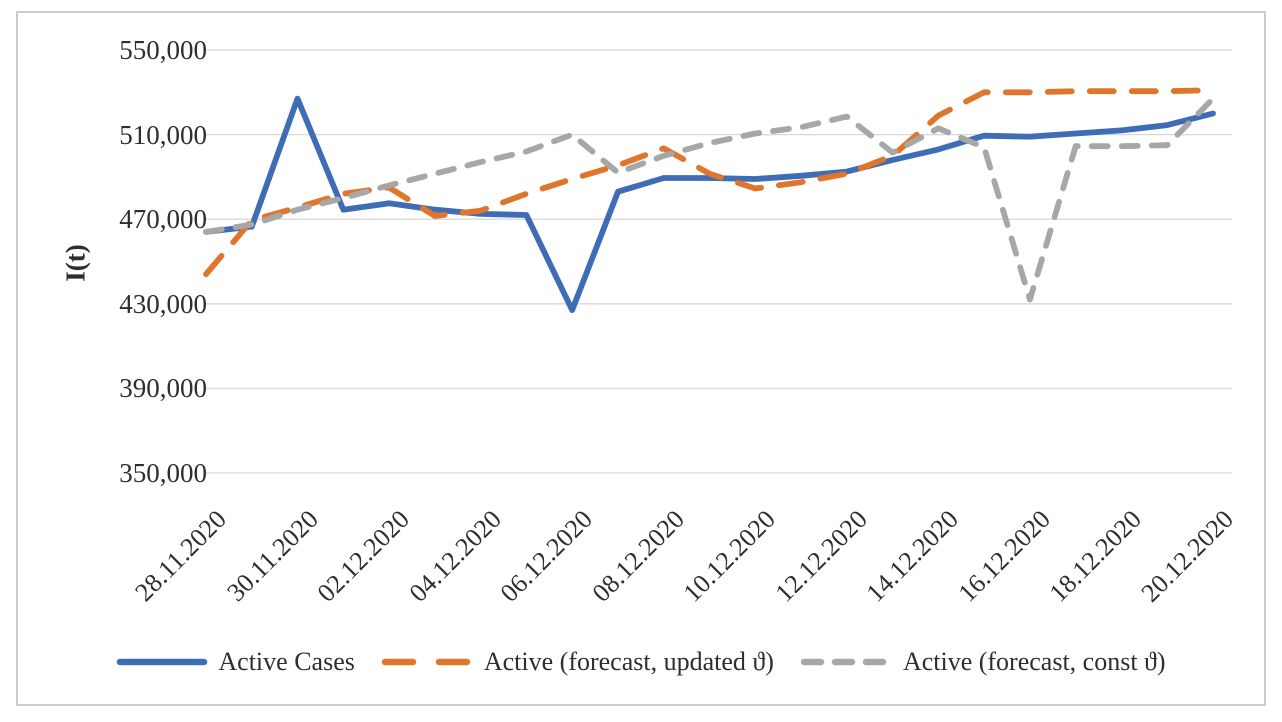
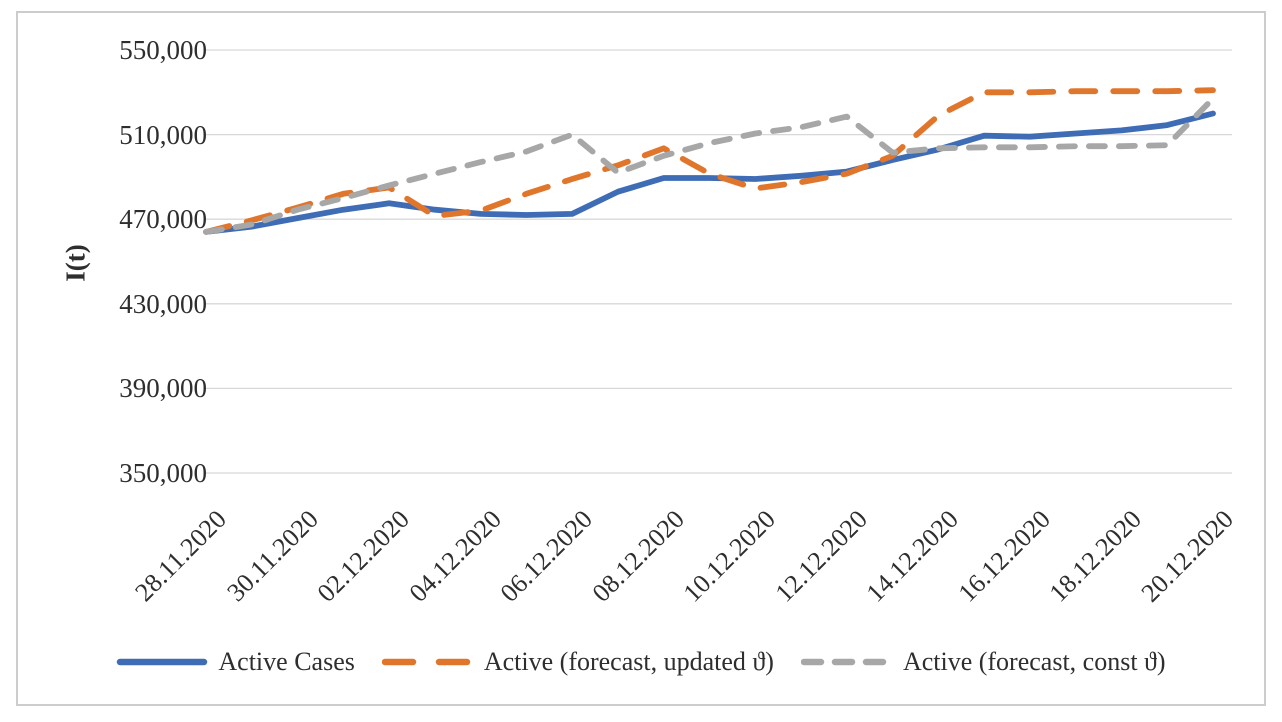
Active (forecast, updated ϑ)/28.11.2020: 444000 -> 464000
Active Cases/30.11.2020: 527000 -> 470000
Active Cases/06.12.2020: 427000 -> 472000
Active (forecast, const ϑ)/14.12.2020: 513000 -> 504000
Active (forecast, const ϑ)/16.12.2020: 432000 -> 504000
